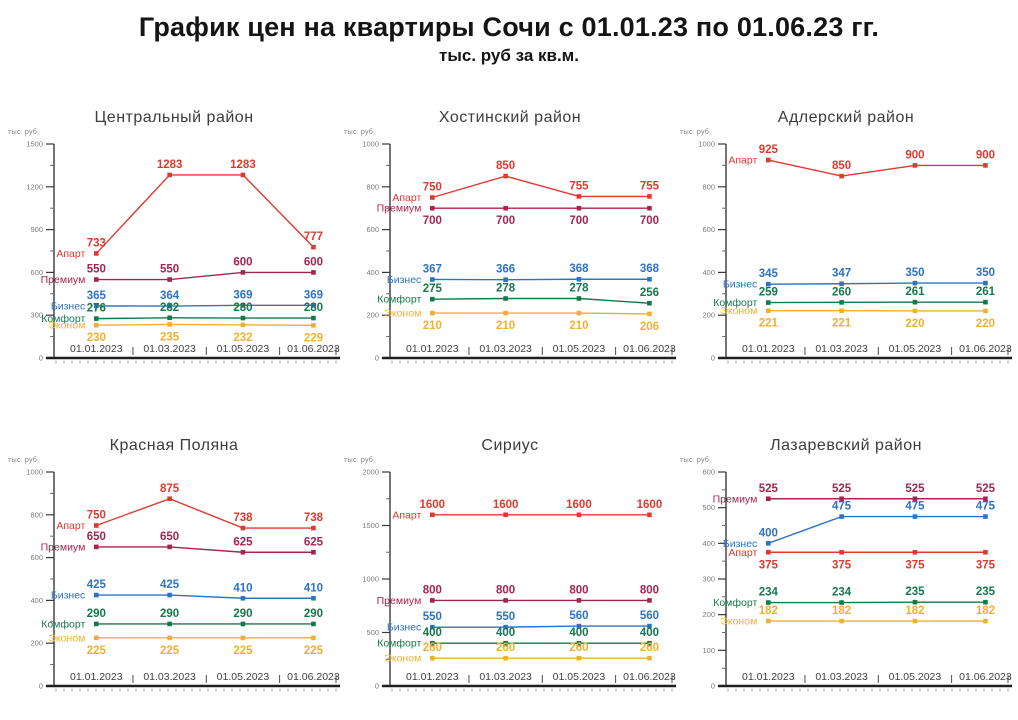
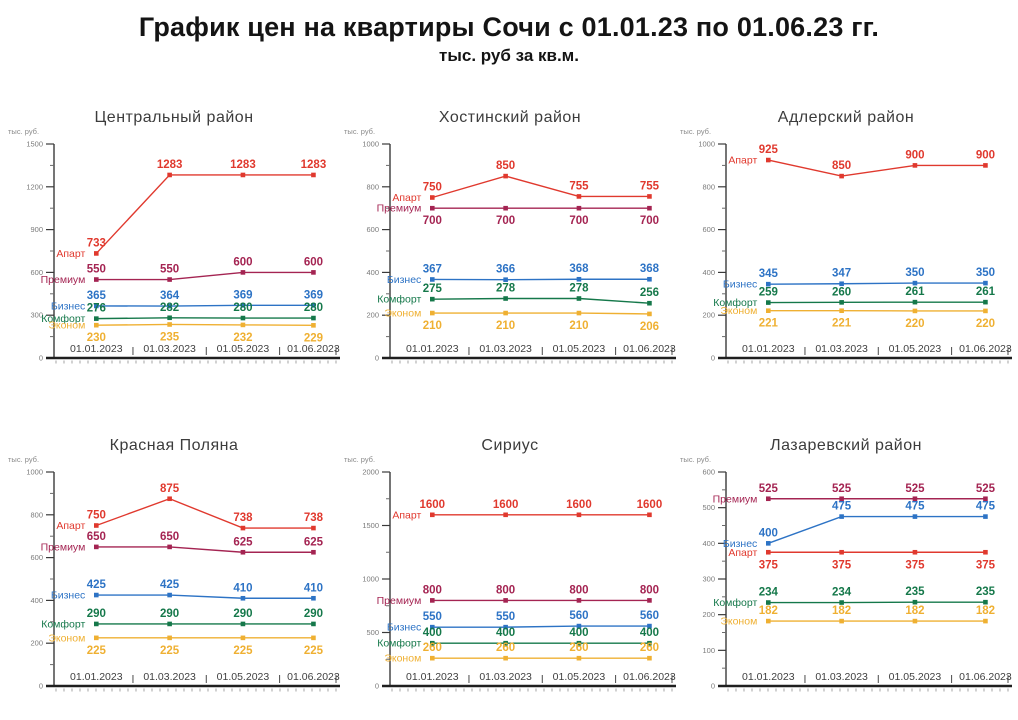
Центральный район/Апарт/01.06.2023: 777 -> 1283
